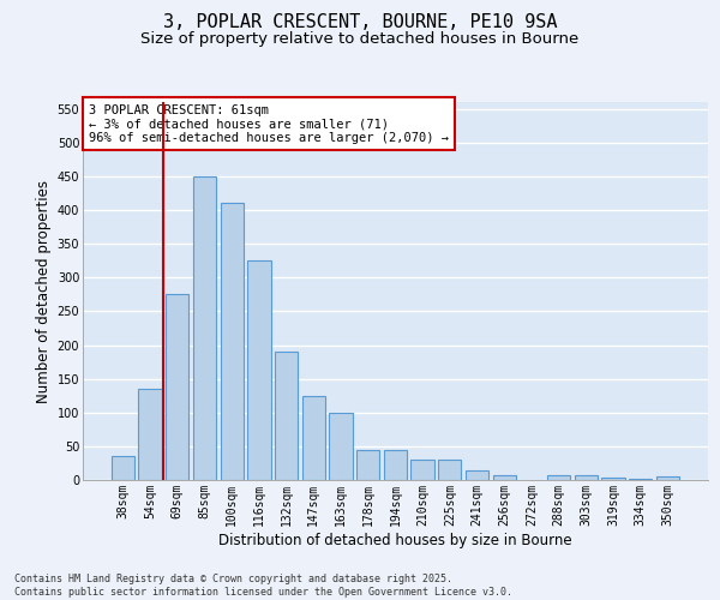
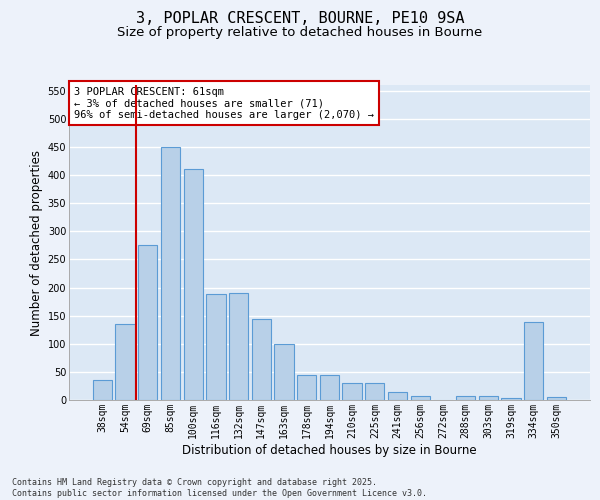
116sqm: 325 -> 188
147sqm: 125 -> 144
334sqm: 2 -> 138
